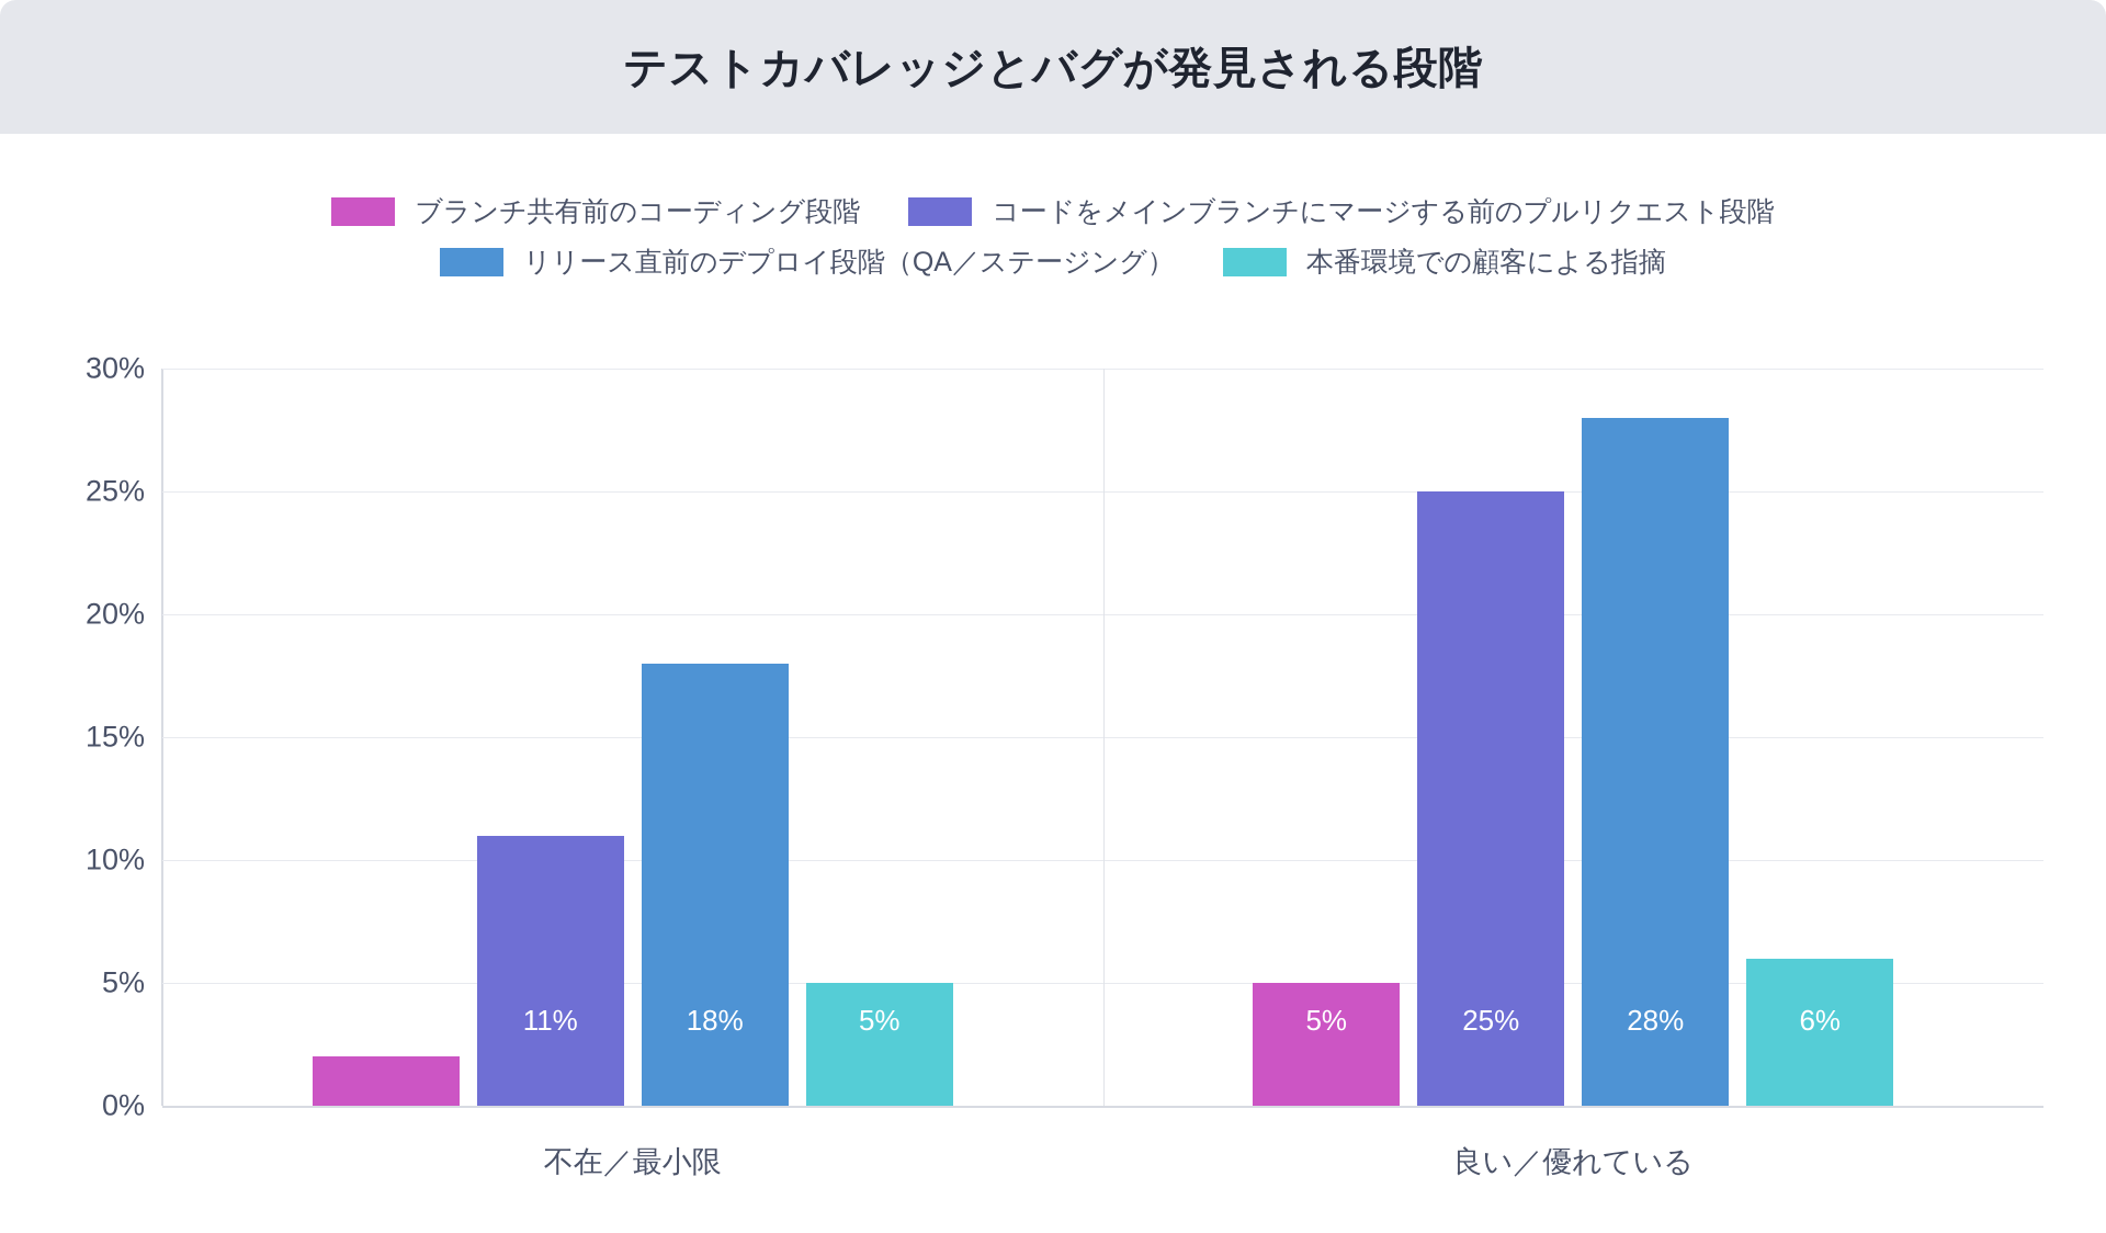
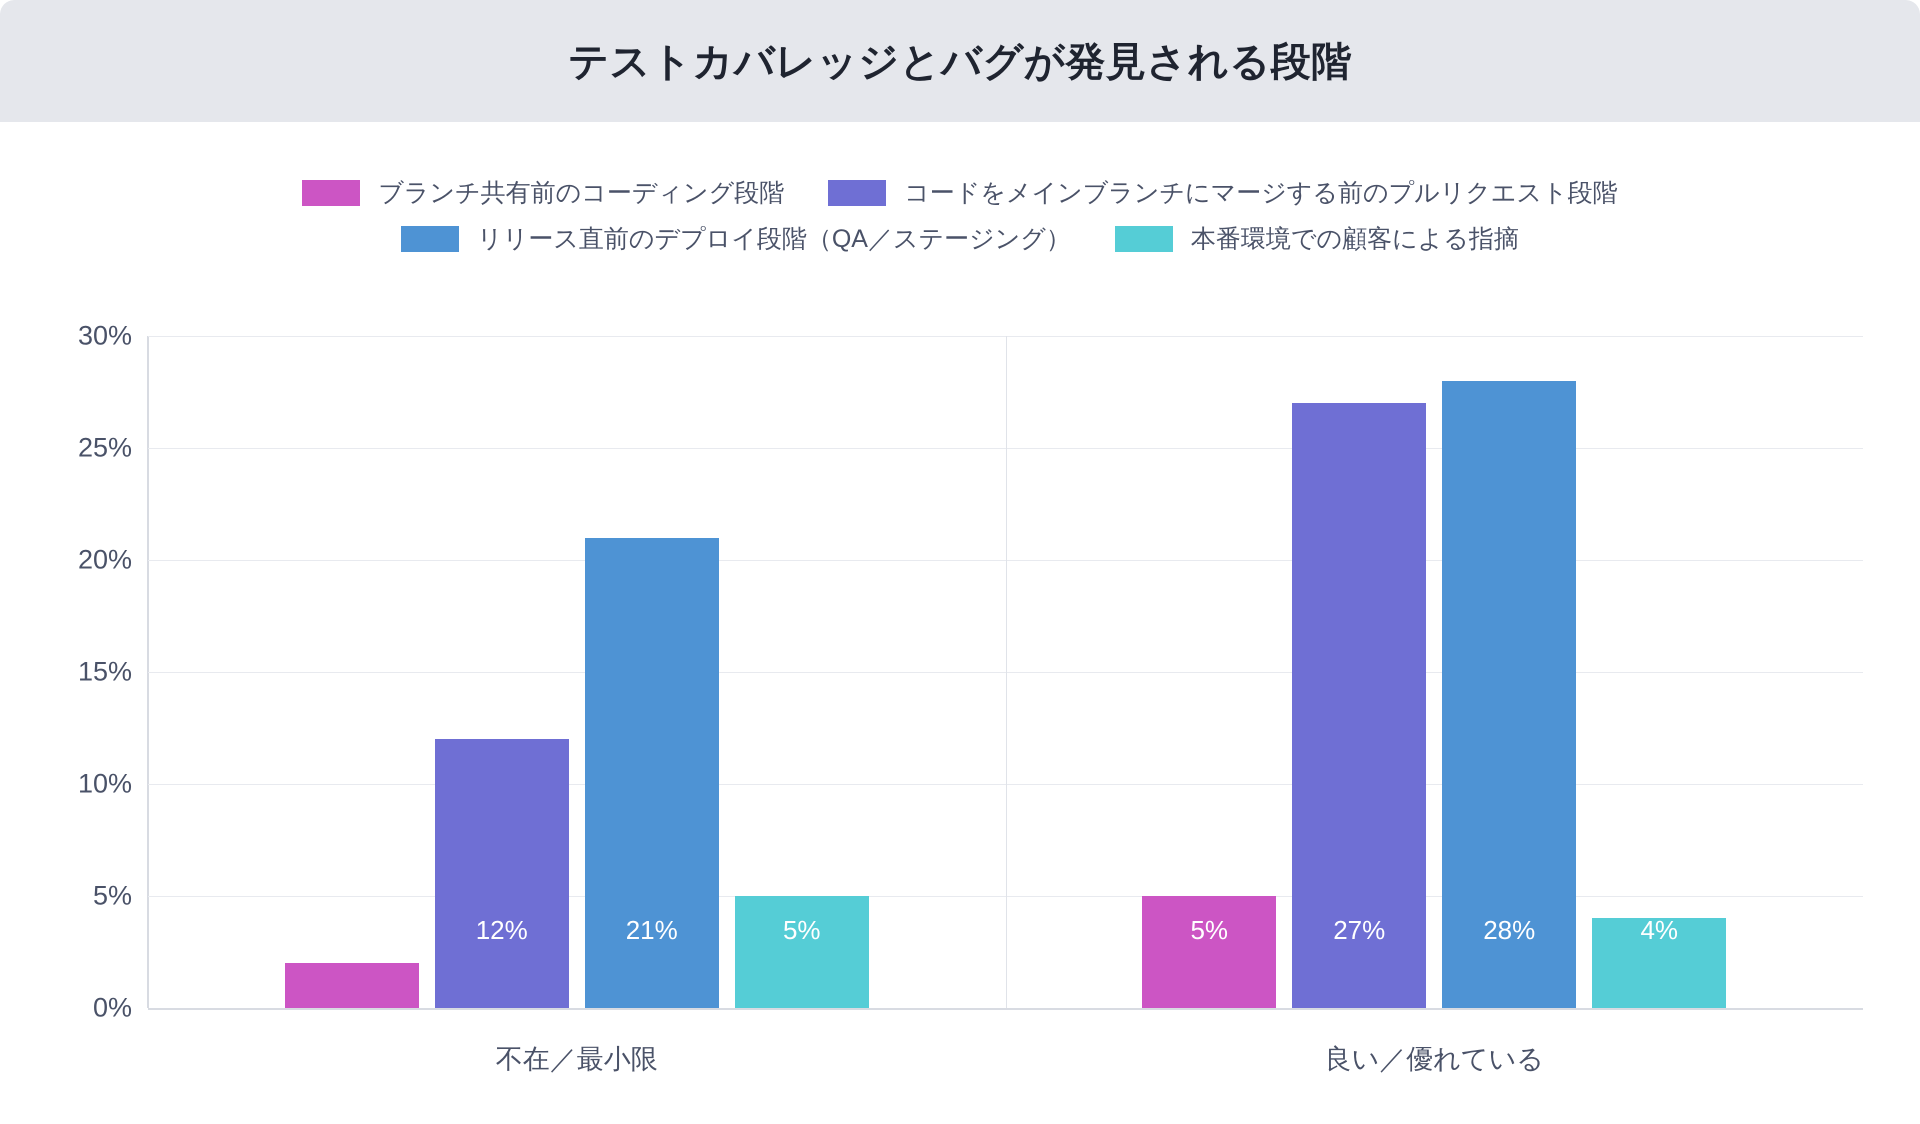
コードをメインブランチにマージする前のプルリクエスト段階/不在／最小限: 11% -> 12%
リリース直前のデプロイ段階（QA／ステージング）/不在／最小限: 18% -> 21%
コードをメインブランチにマージする前のプルリクエスト段階/良い／優れている: 25% -> 27%
本番環境での顧客による指摘/良い／優れている: 6% -> 4%
